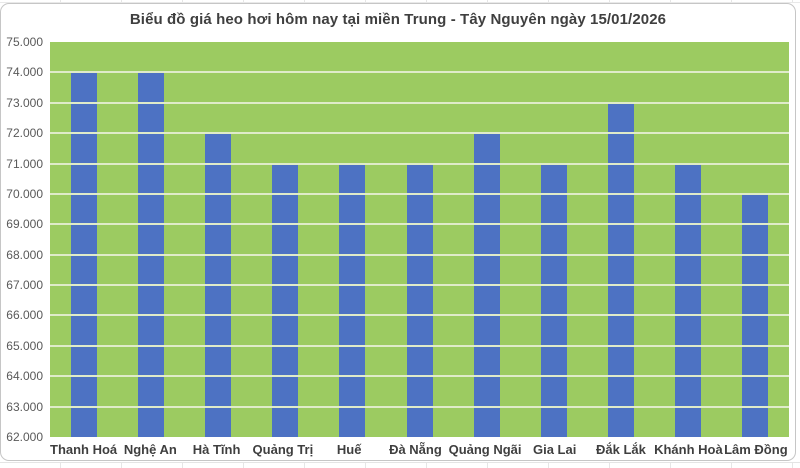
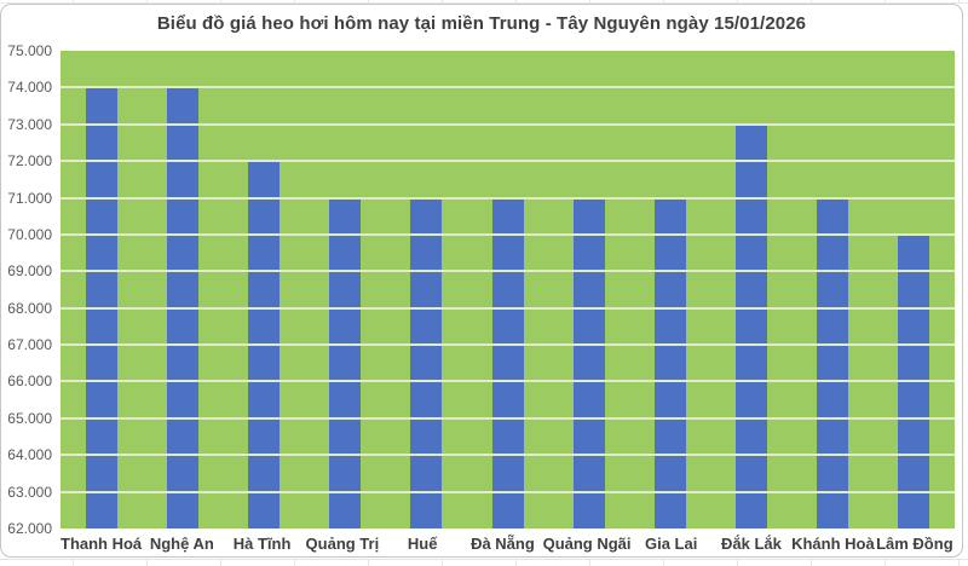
Quảng Ngãi: 72000 -> 71000
